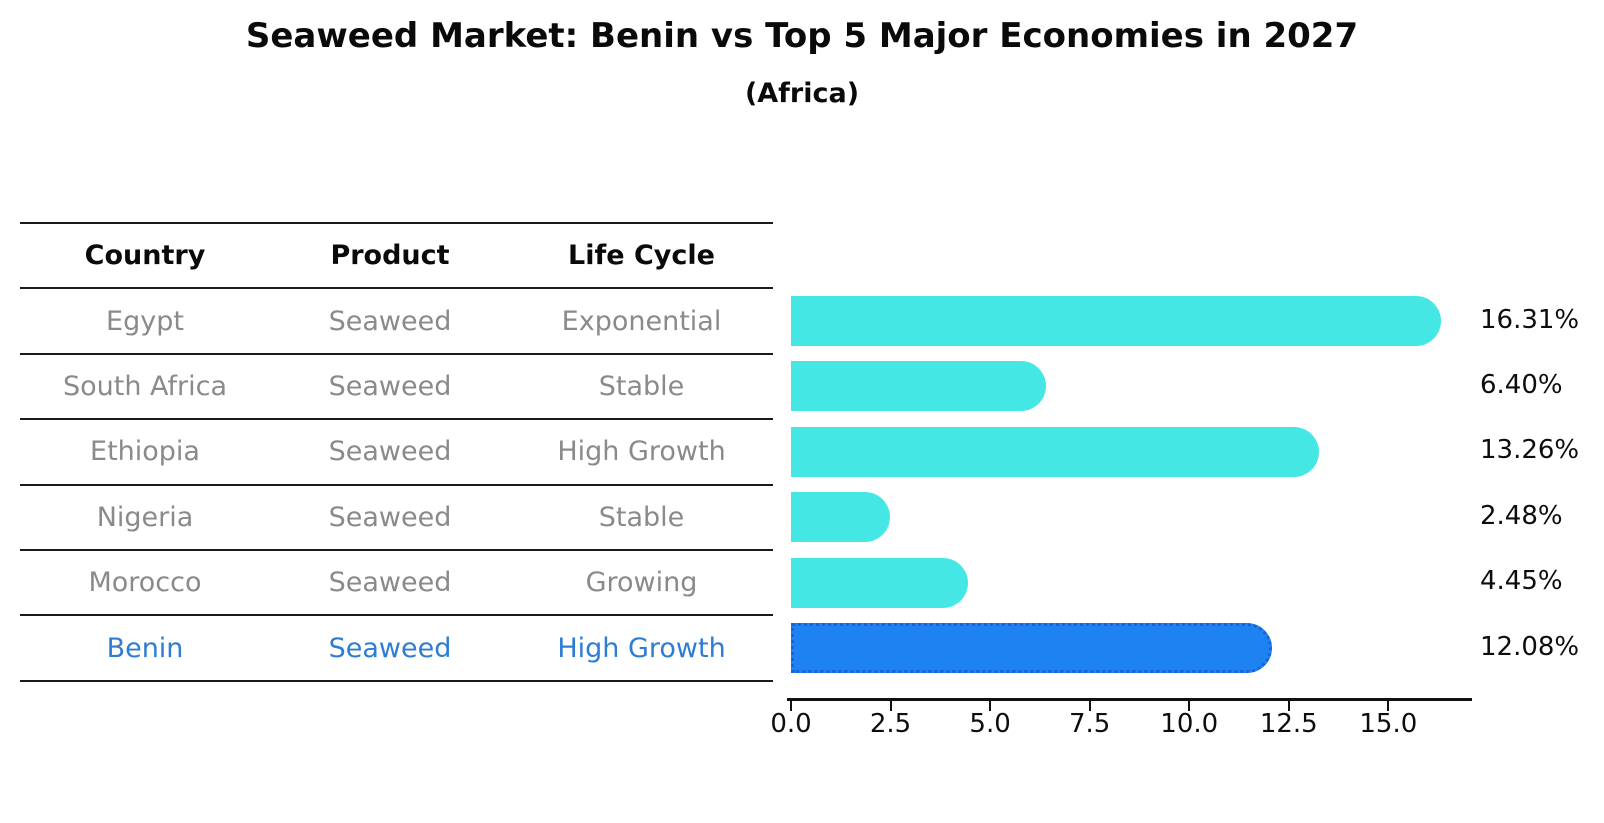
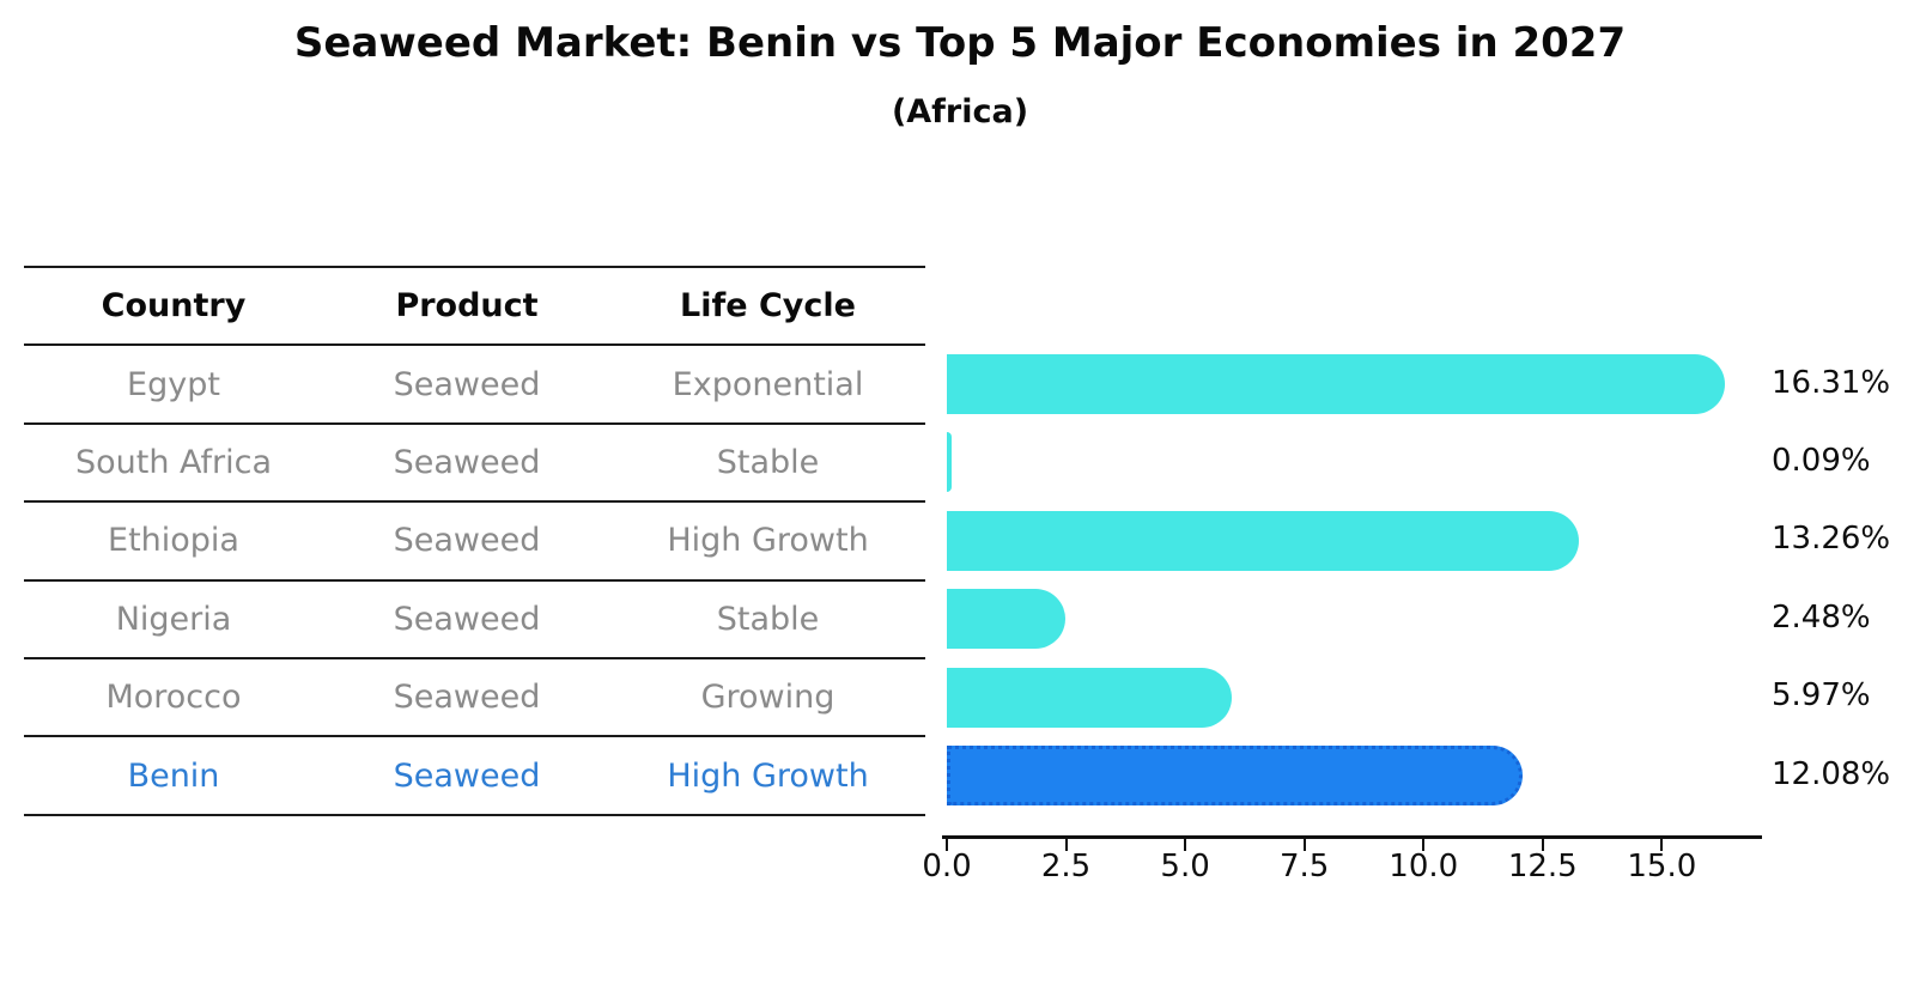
South Africa: 6.40% -> 0.09%
Morocco: 4.45% -> 5.97%
